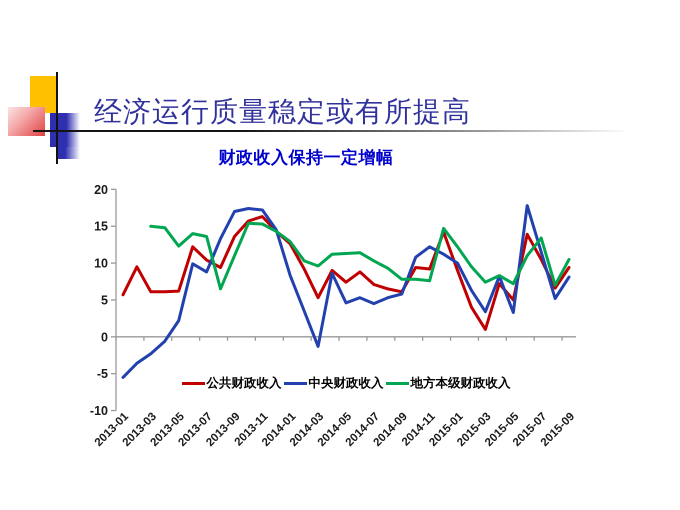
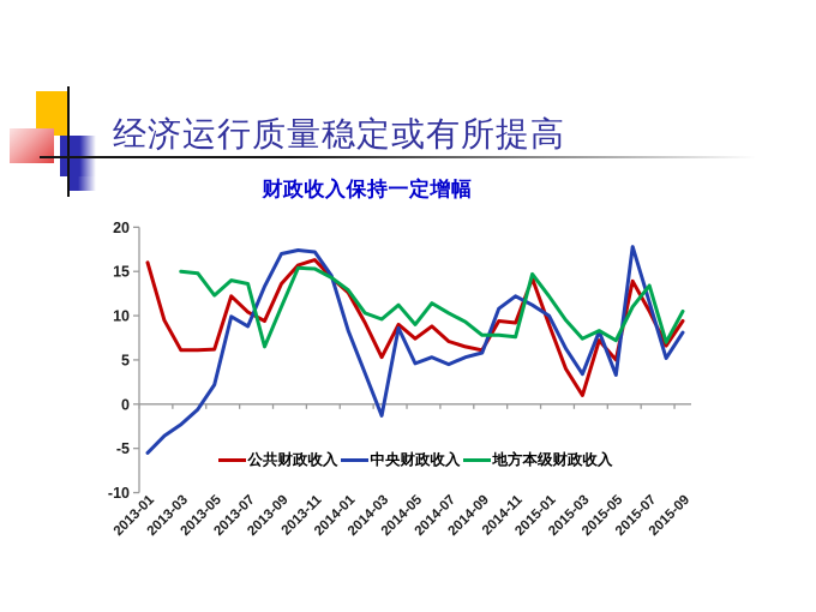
公共财政收入/2013-01: 6 -> 16
地方本级财政收入/2014-05: 11 -> 9
